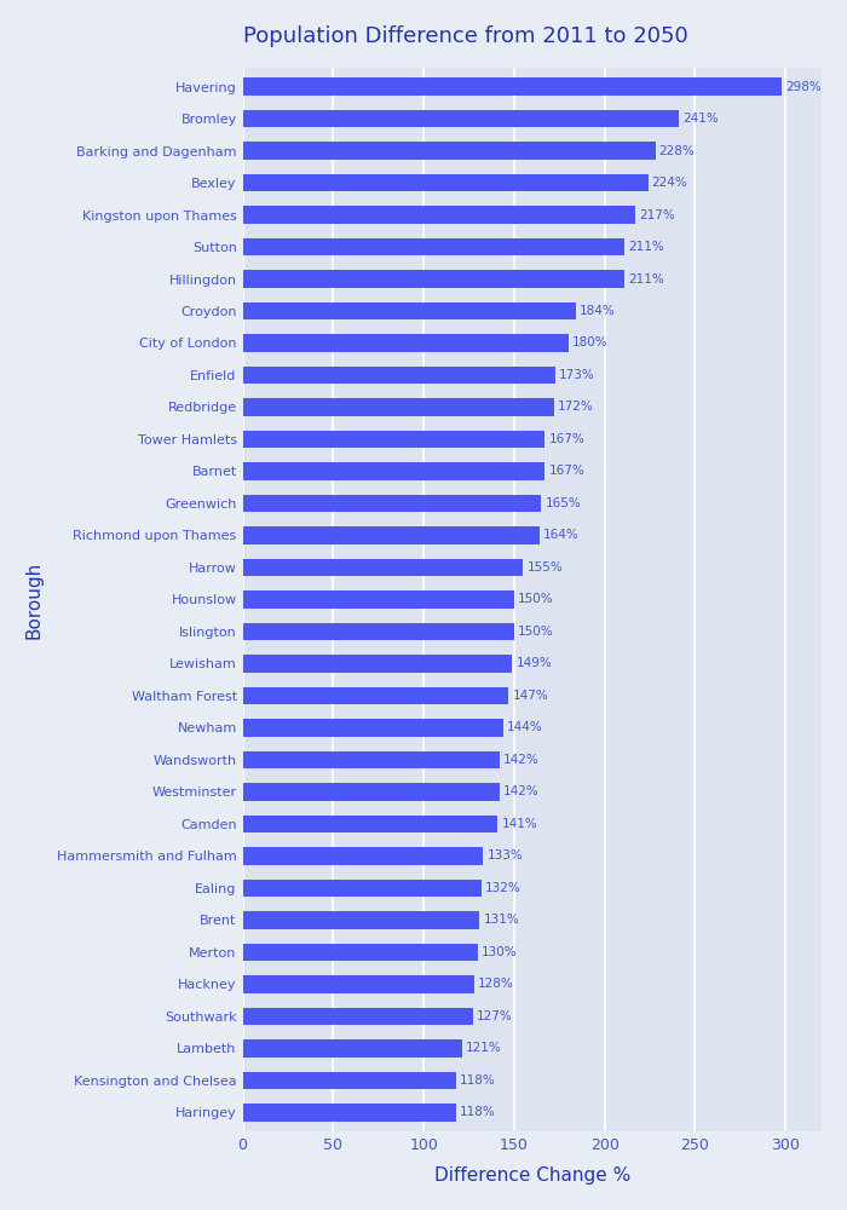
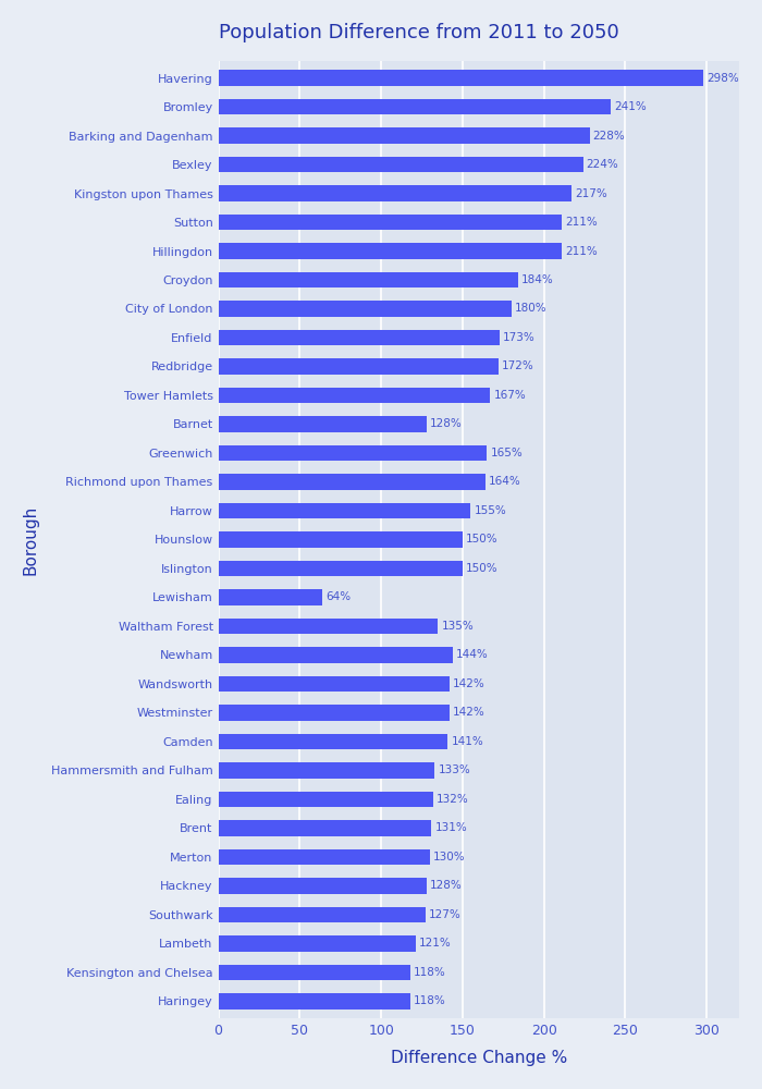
Barnet: 167% -> 128%
Lewisham: 149% -> 64%
Waltham Forest: 147% -> 135%
